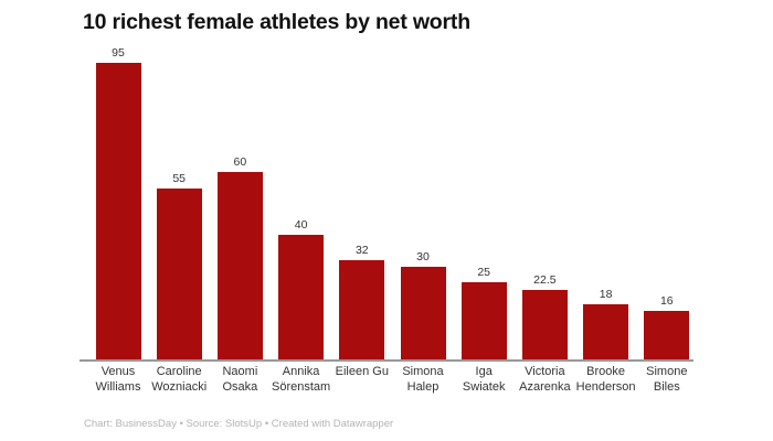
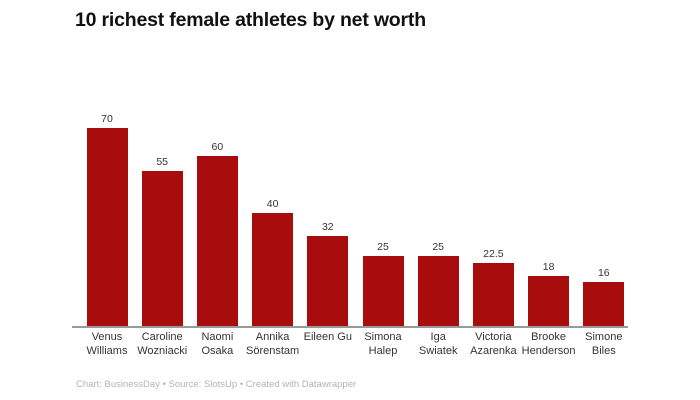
Venus Williams: 95 -> 70
Simona Halep: 30 -> 25
